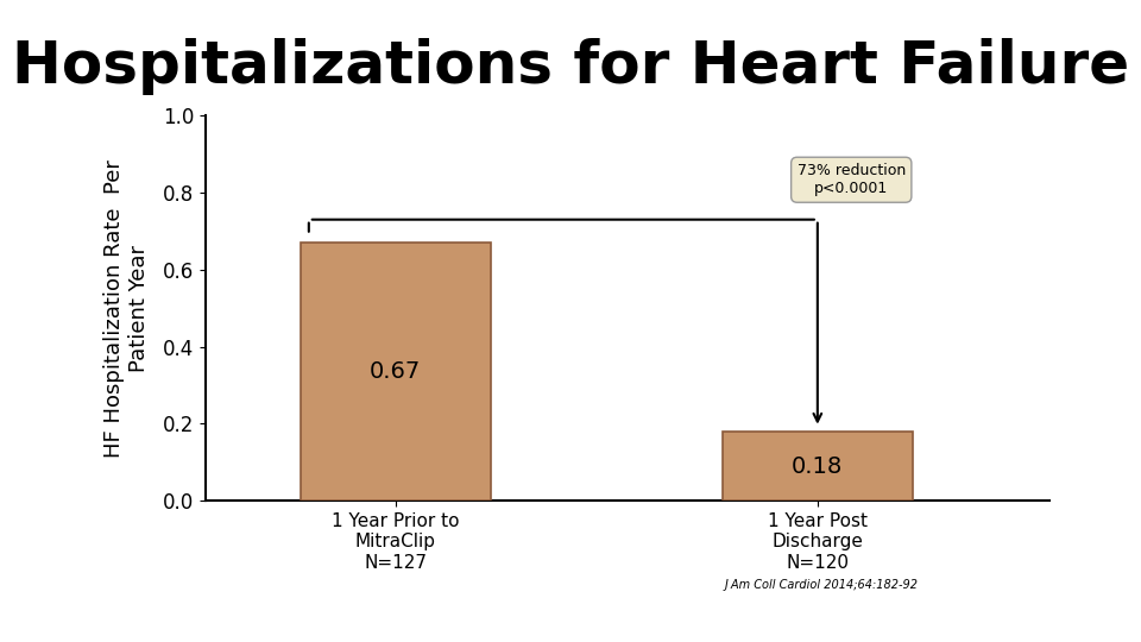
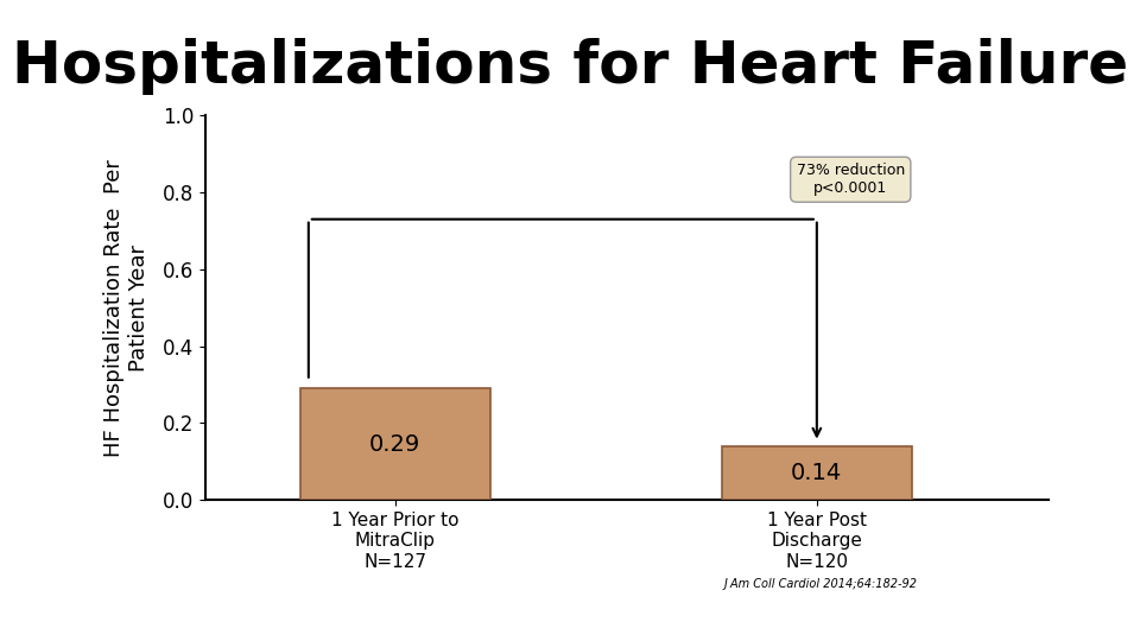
1 Year Prior to MitraClip N=127: 0.67 -> 0.29
1 Year Post Discharge N=120: 0.18 -> 0.14
